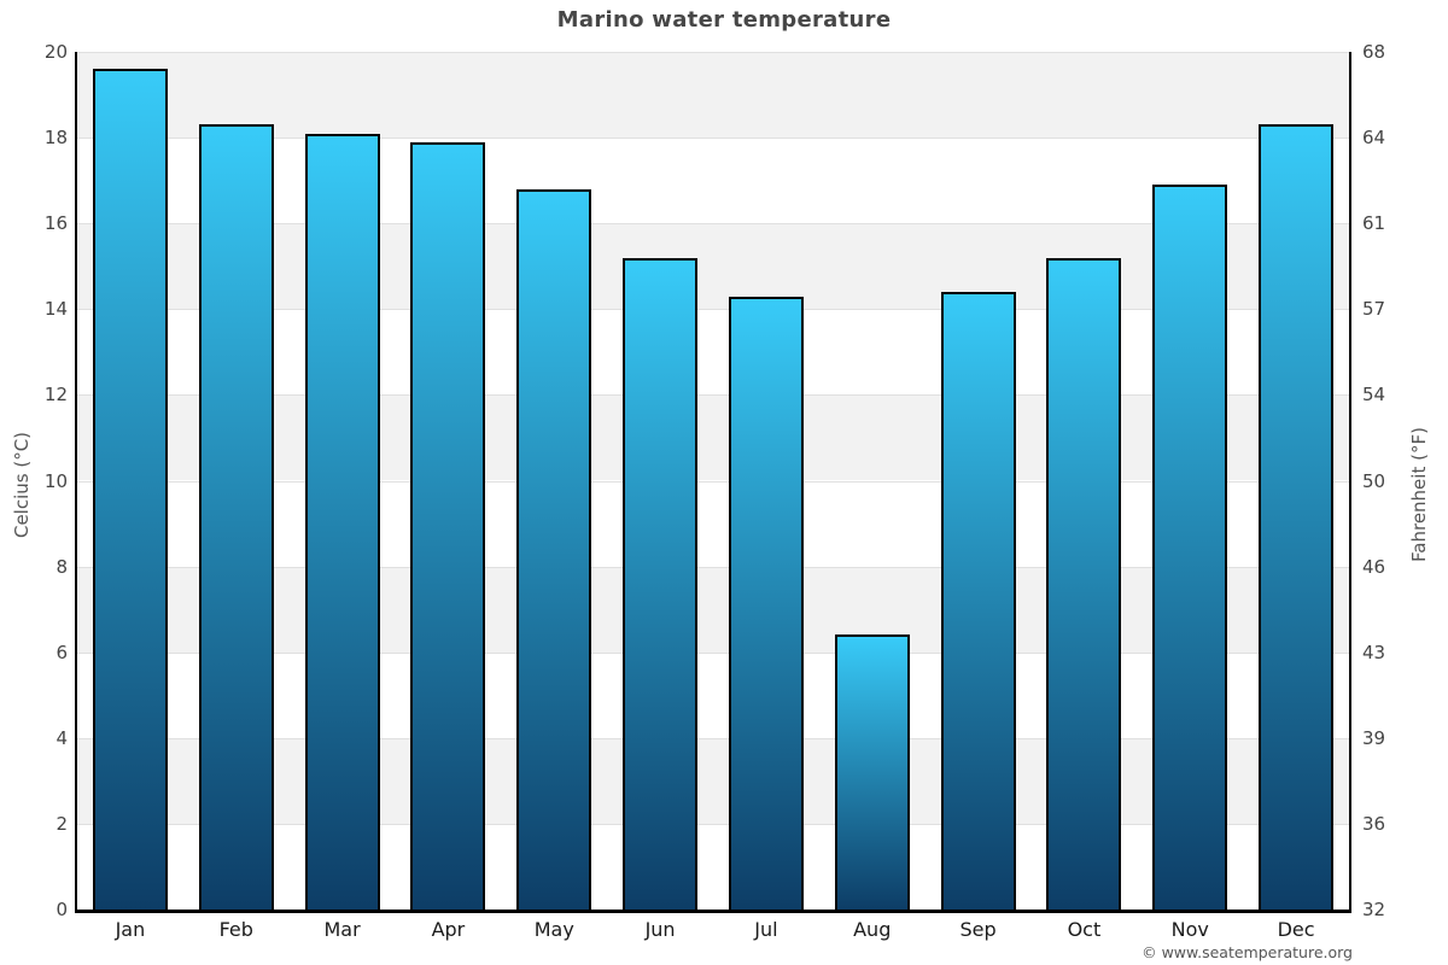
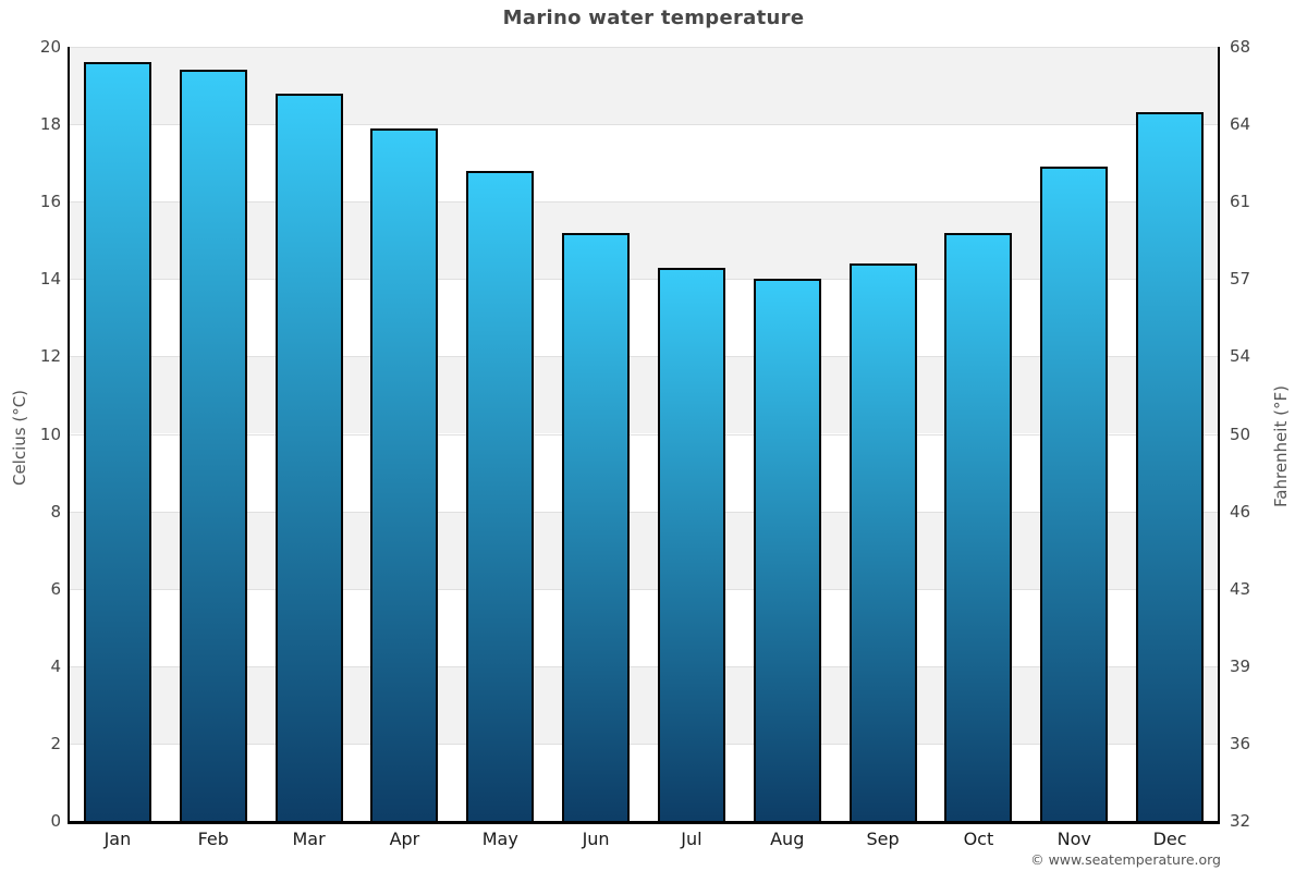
Feb: 18.3 -> 19.4
Mar: 18.1 -> 18.8
Aug: 6.4 -> 14.0
